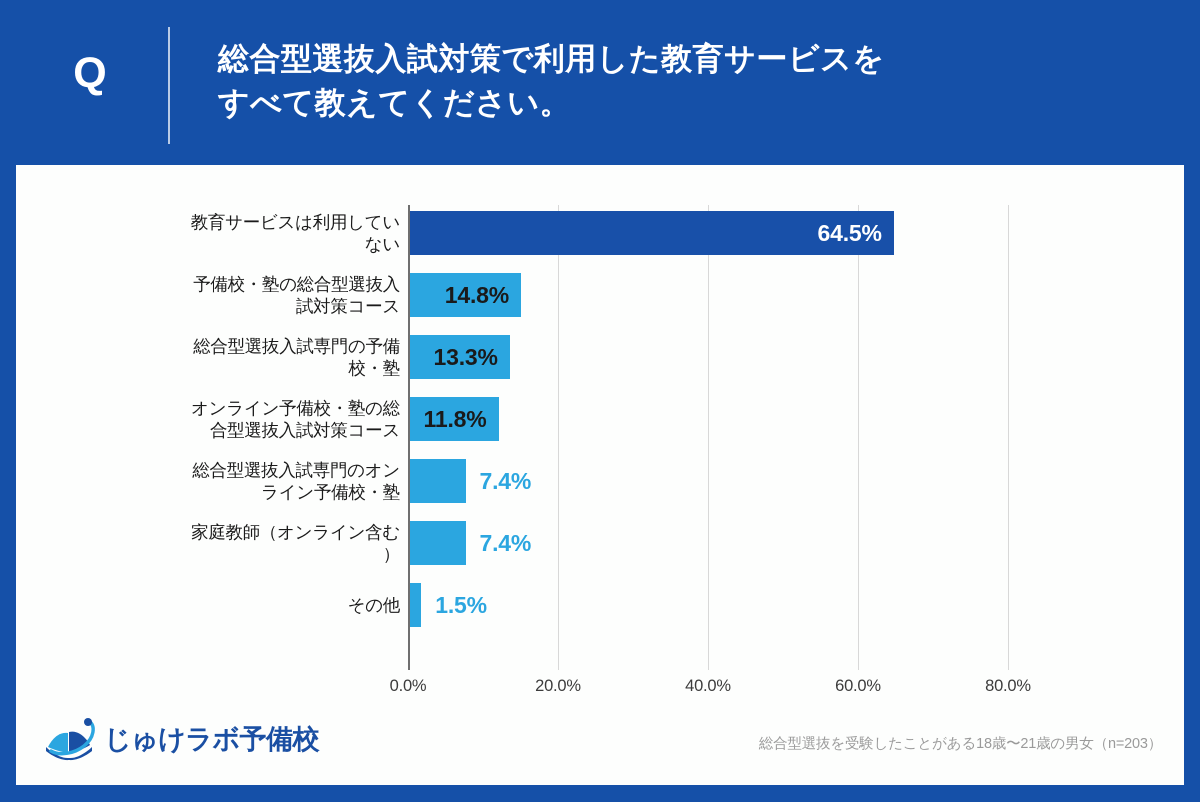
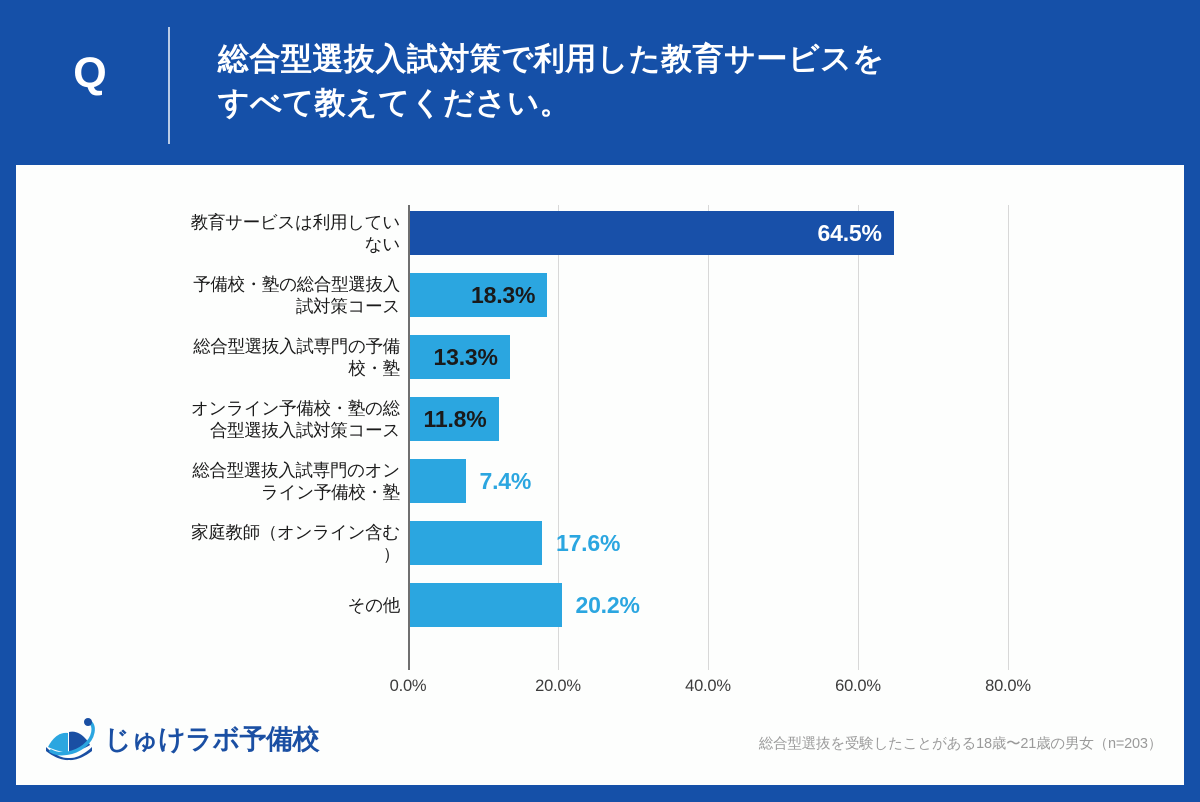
予備校・塾の総合型選抜入試対策コース: 14.8% -> 18.3%
家庭教師（オンライン含む）: 7.4% -> 17.6%
その他: 1.5% -> 20.2%
